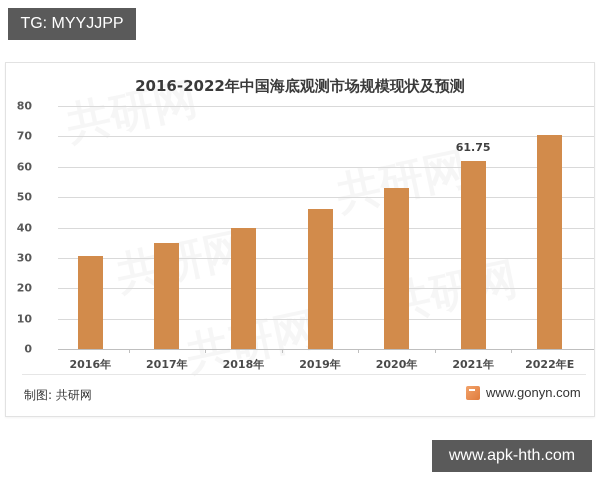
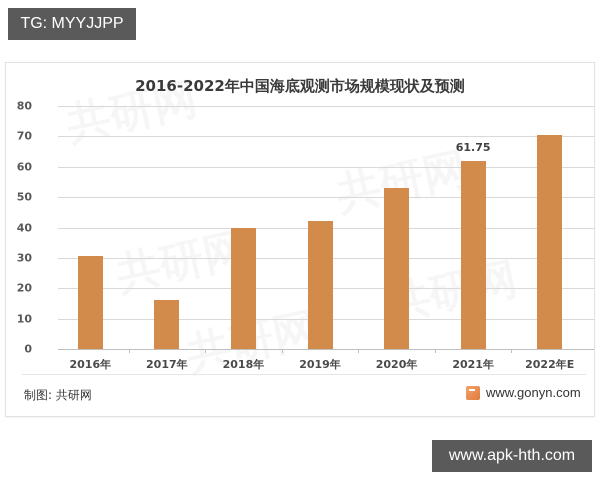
2017年: 35 -> 16
2019年: 46 -> 42
